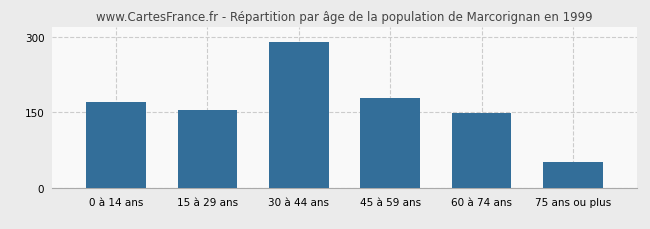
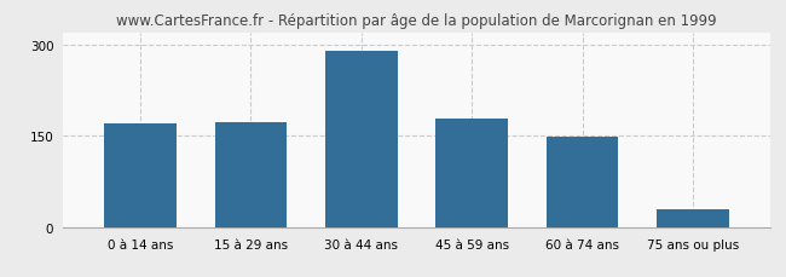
15 à 29 ans: 154 -> 172
75 ans ou plus: 50 -> 30
